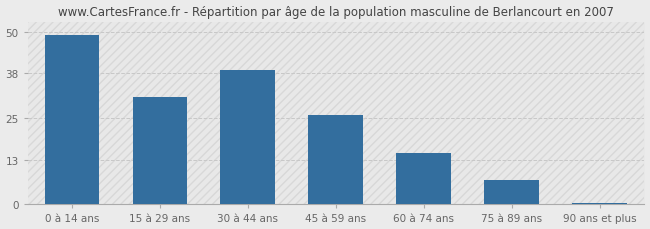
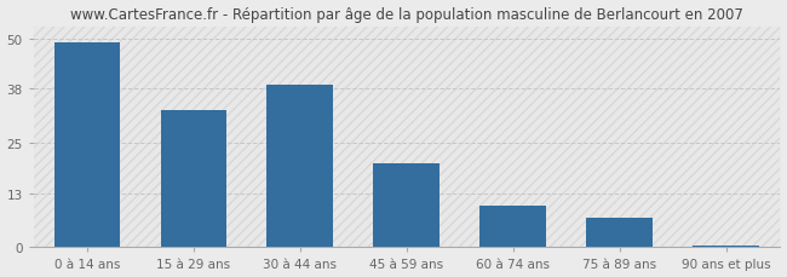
15 à 29 ans: 31.0 -> 33.0
45 à 59 ans: 26.0 -> 20.0
60 à 74 ans: 15.0 -> 10.0
